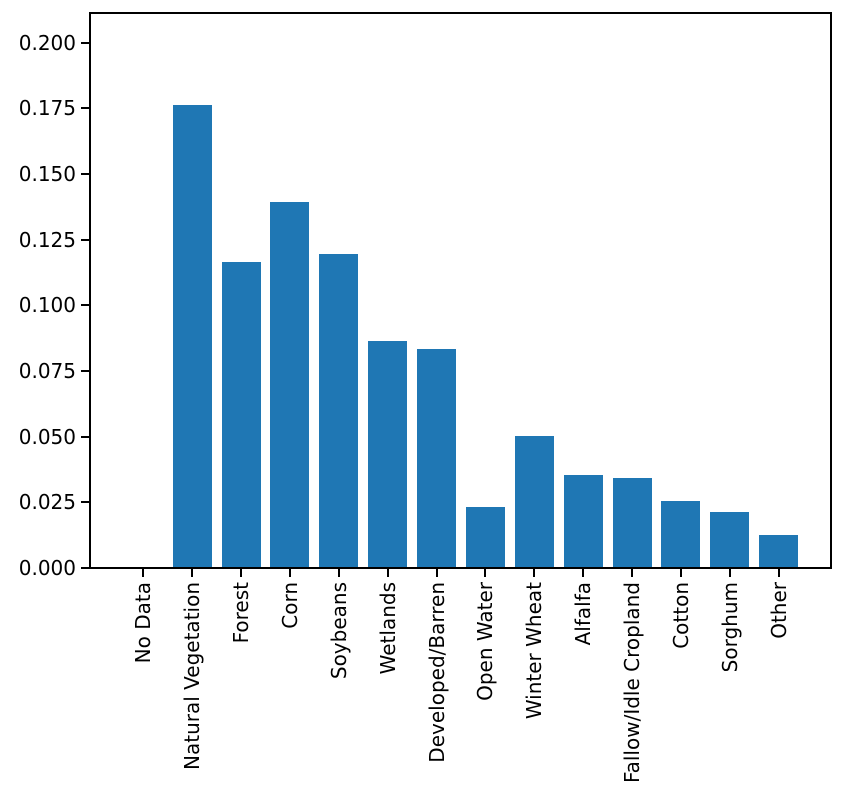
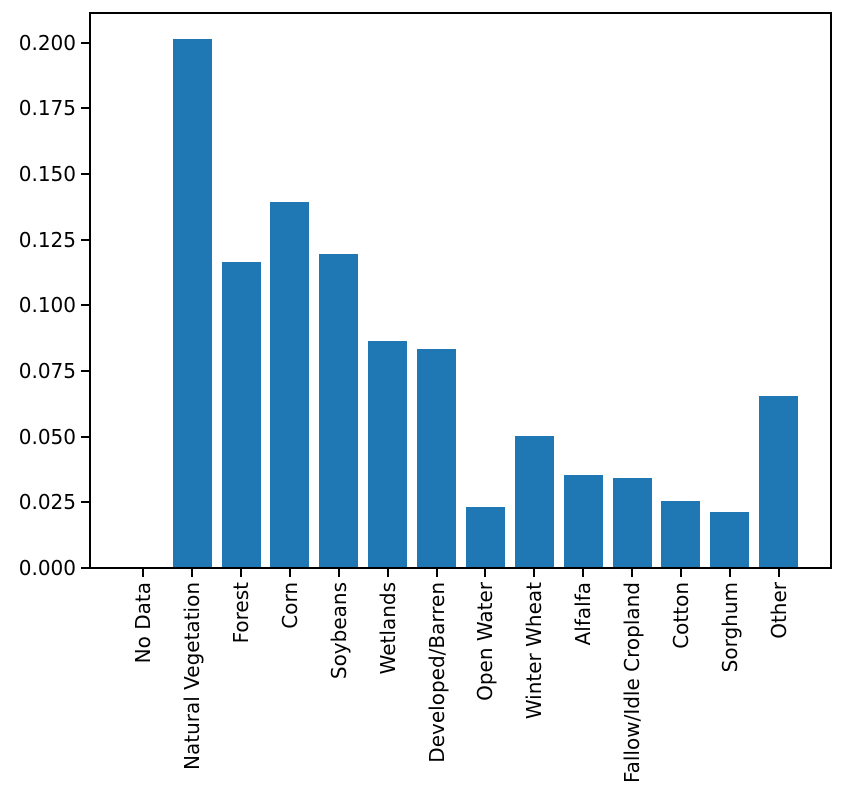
Natural Vegetation: 0.176 -> 0.201
Other: 0.012 -> 0.065
